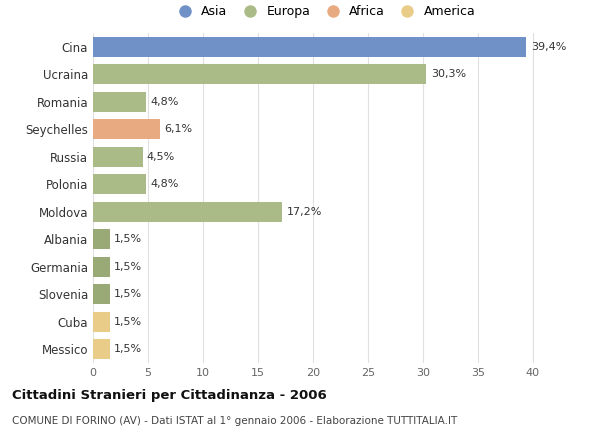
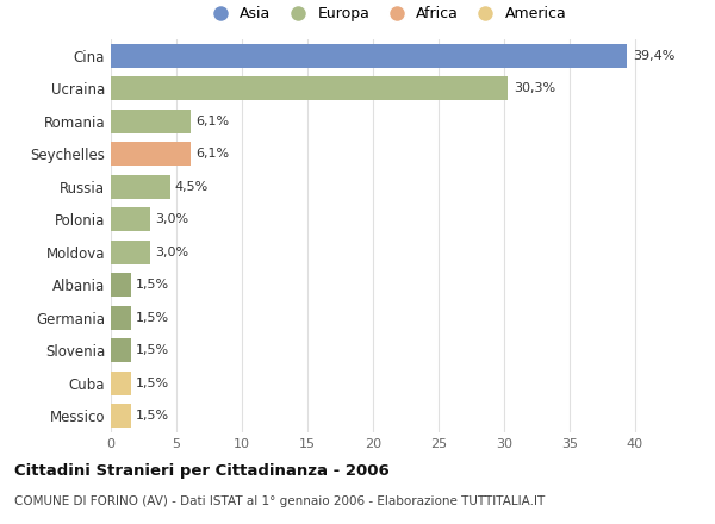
Romania: 4,8% -> 6,1%
Polonia: 4,8% -> 3,0%
Moldova: 17,2% -> 3,0%
